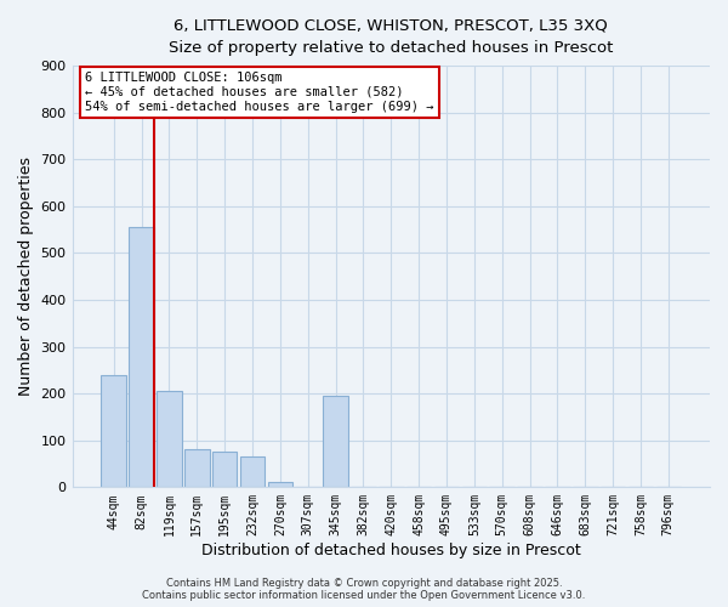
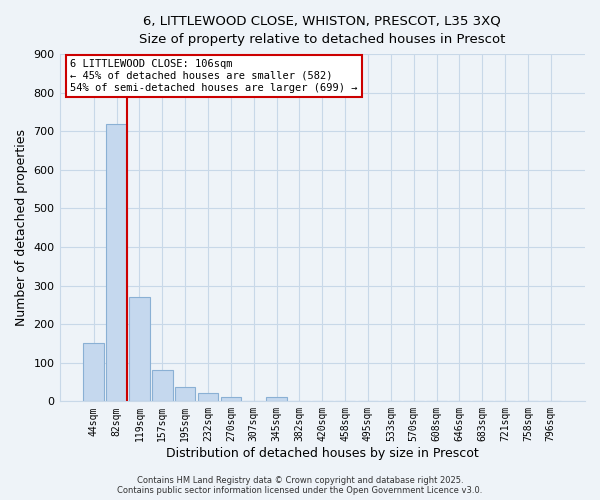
44sqm: 240 -> 150
82sqm: 555 -> 718
119sqm: 205 -> 270
195sqm: 75 -> 37
232sqm: 65 -> 22
345sqm: 195 -> 10
